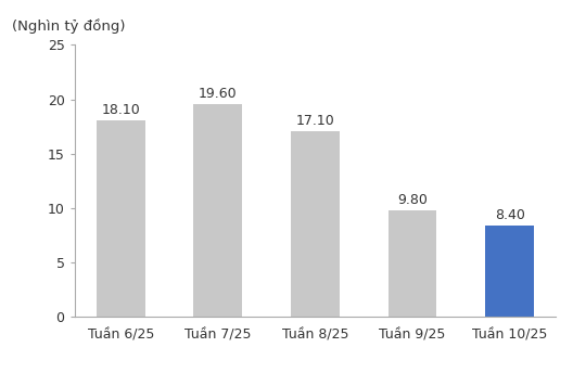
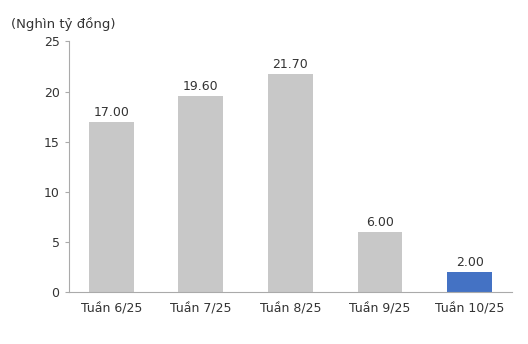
Tuần 6/25: 18.10 -> 17.00
Tuần 8/25: 17.10 -> 21.70
Tuần 9/25: 9.80 -> 6.00
Tuần 10/25: 8.40 -> 2.00
